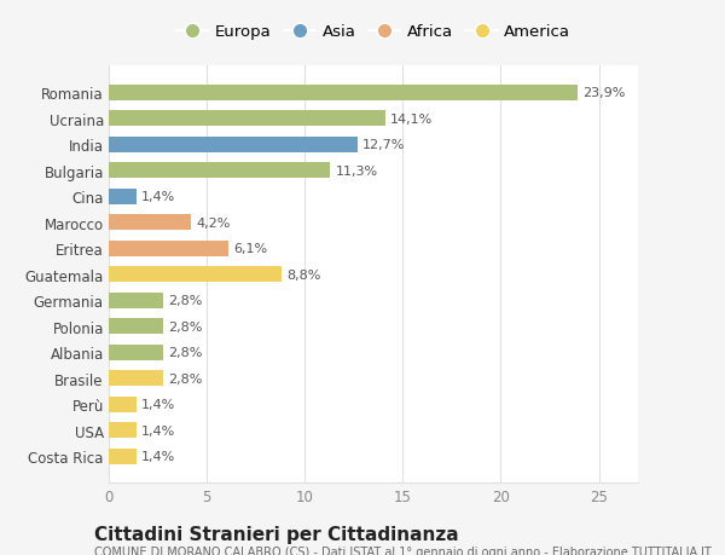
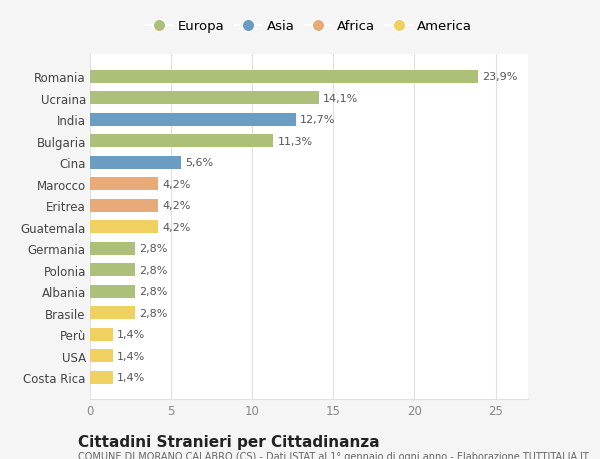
Cina: 1,4% -> 5,6%
Eritrea: 6,1% -> 4,2%
Guatemala: 8,8% -> 4,2%
